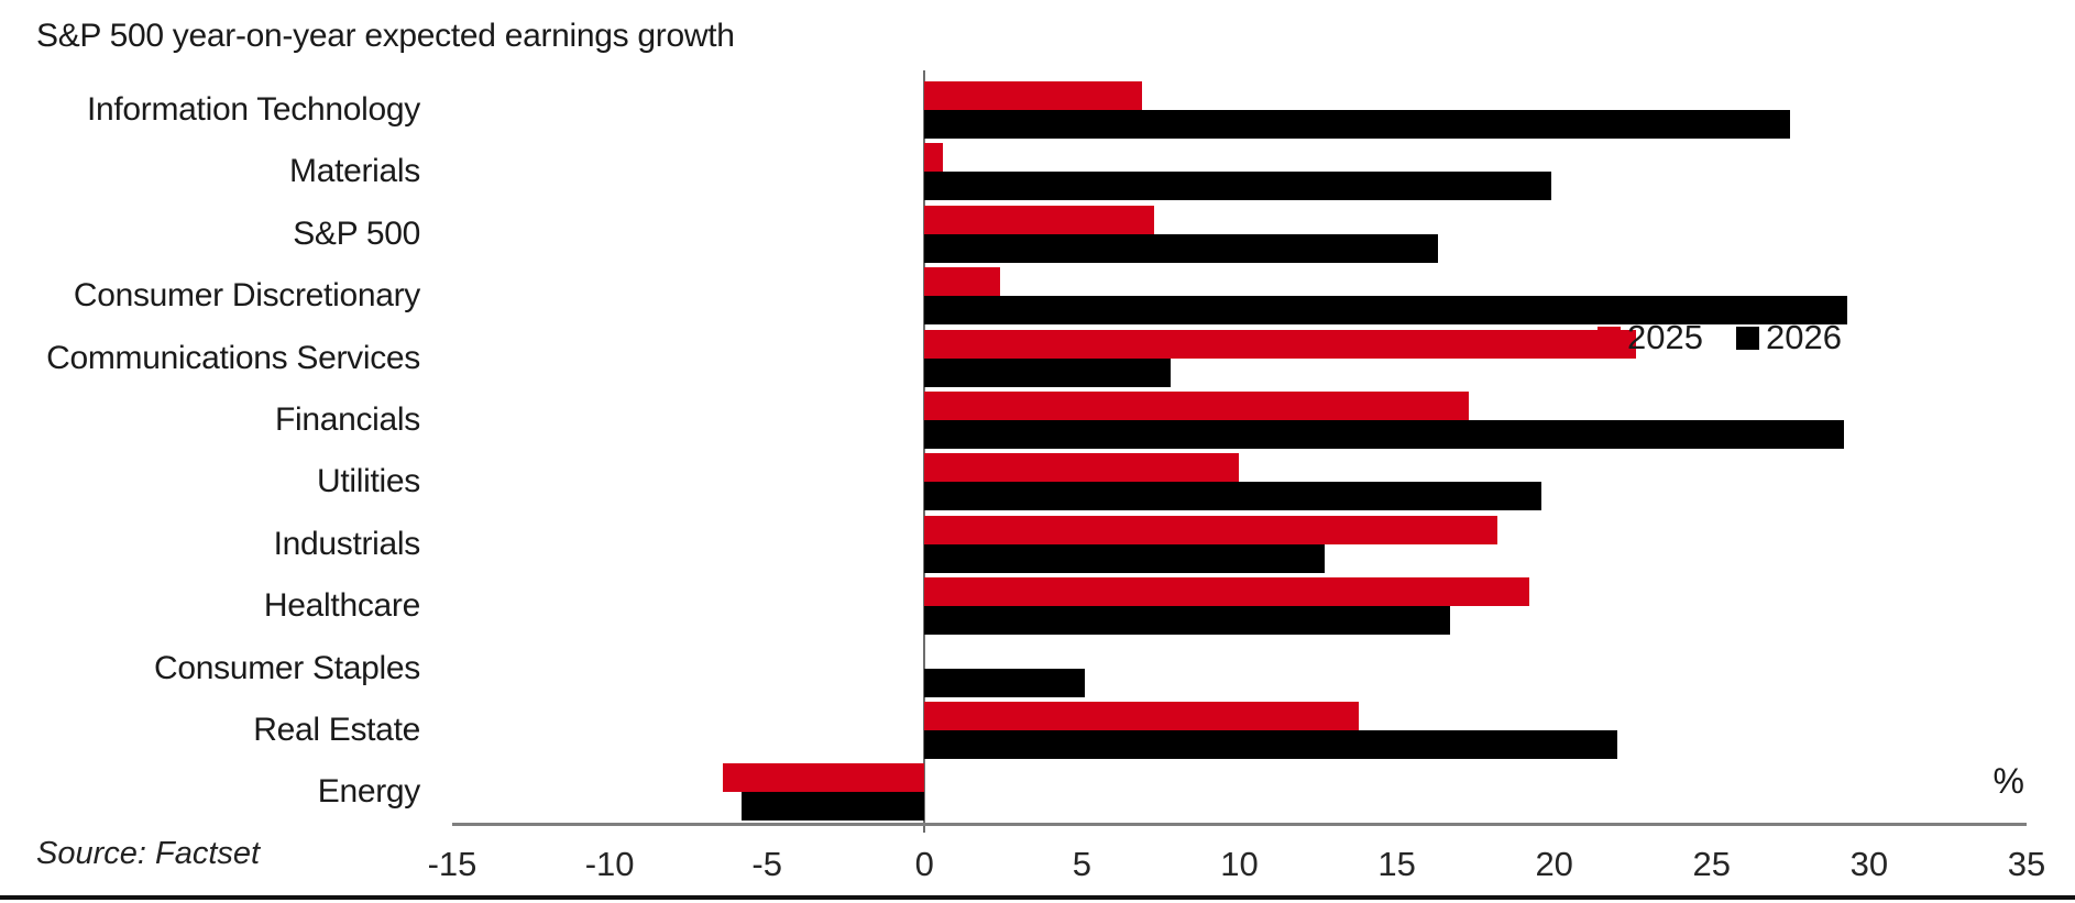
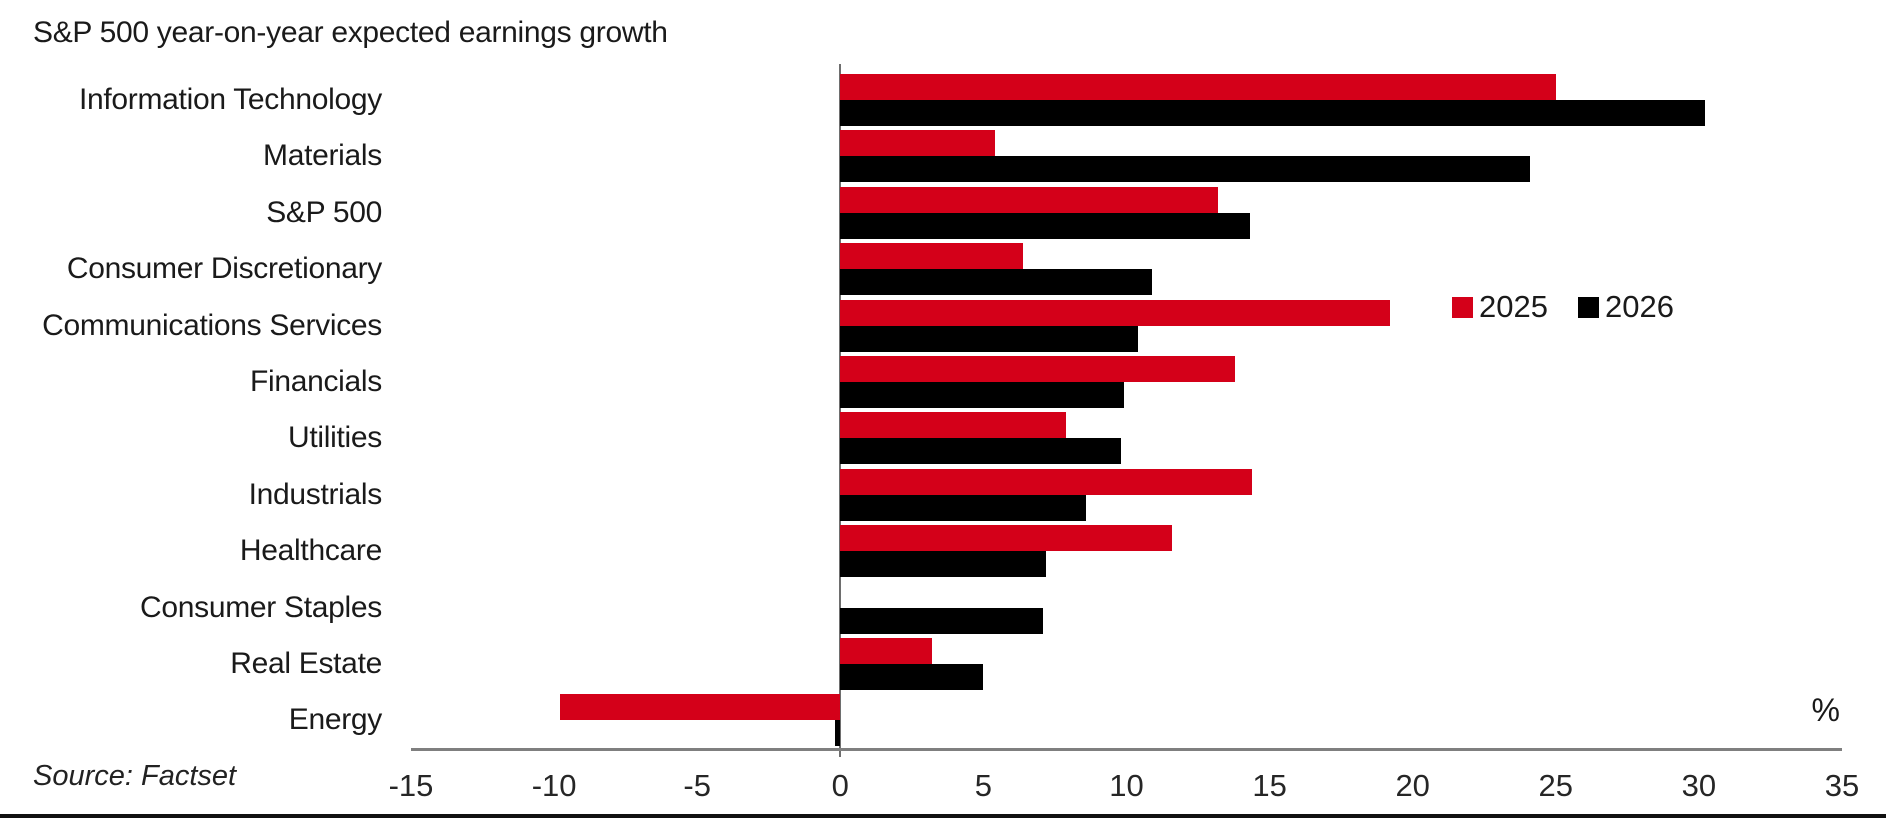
2025/Information Technology: 6.9 -> 25.0
2026/Information Technology: 27.5 -> 30.2
2025/Materials: 0.6 -> 5.4
2026/Materials: 19.9 -> 24.1
2025/S&P 500: 7.3 -> 13.2
2026/S&P 500: 16.3 -> 14.3
2025/Consumer Discretionary: 2.4 -> 6.4
2026/Consumer Discretionary: 29.3 -> 10.9
2025/Communications Services: 22.6 -> 19.2
2026/Communications Services: 7.8 -> 10.4
2025/Financials: 17.3 -> 13.8
2026/Financials: 29.2 -> 9.9
2025/Utilities: 10.0 -> 7.9
2026/Utilities: 19.6 -> 9.8
2025/Industrials: 18.2 -> 14.4
2026/Industrials: 12.7 -> 8.6
2025/Healthcare: 19.2 -> 11.6
2026/Healthcare: 16.7 -> 7.2
2026/Consumer Staples: 5.1 -> 7.1
2025/Real Estate: 13.8 -> 3.2
2026/Real Estate: 22.0 -> 5.0
2025/Energy: -6.4 -> -9.8
2026/Energy: -5.8 -> -0.2
